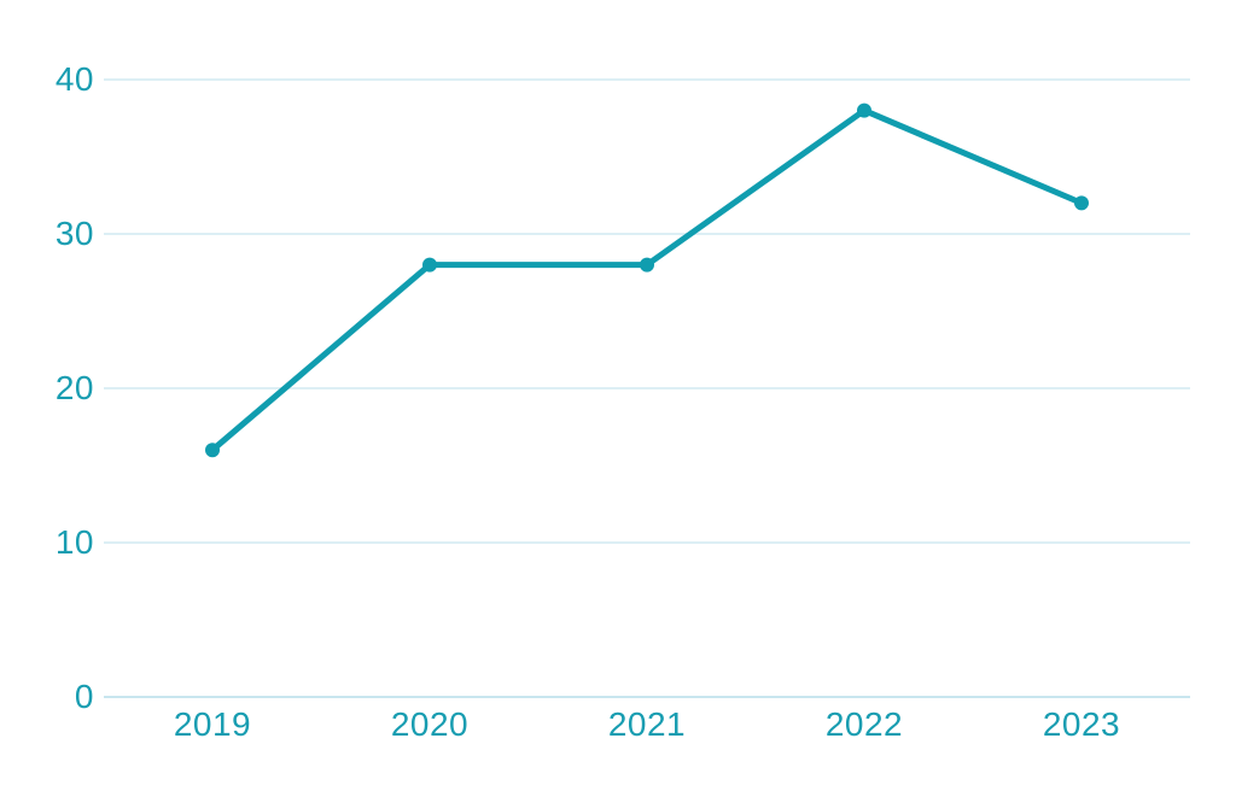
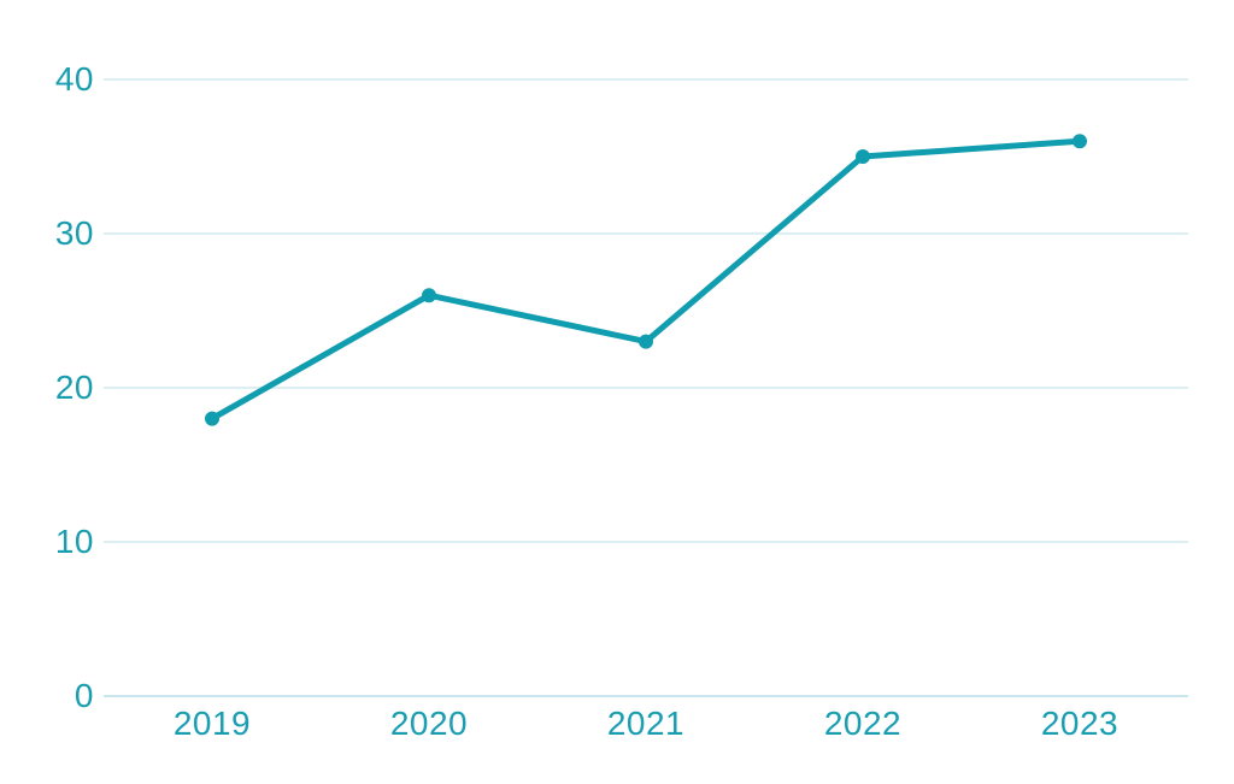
2019: 16 -> 18
2020: 28 -> 26
2021: 28 -> 23
2022: 38 -> 35
2023: 32 -> 36
